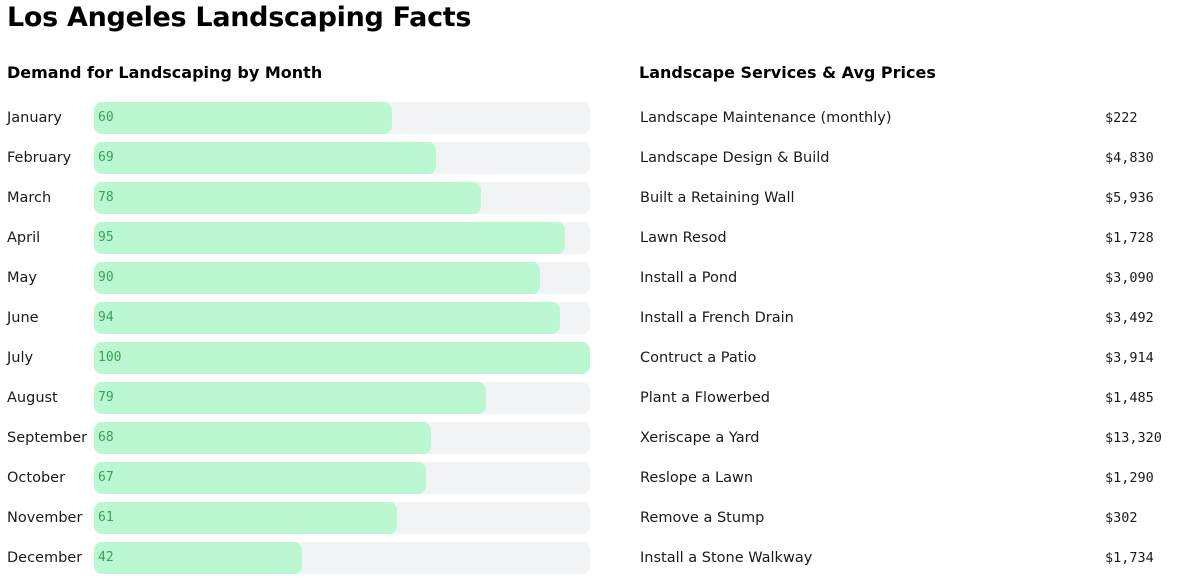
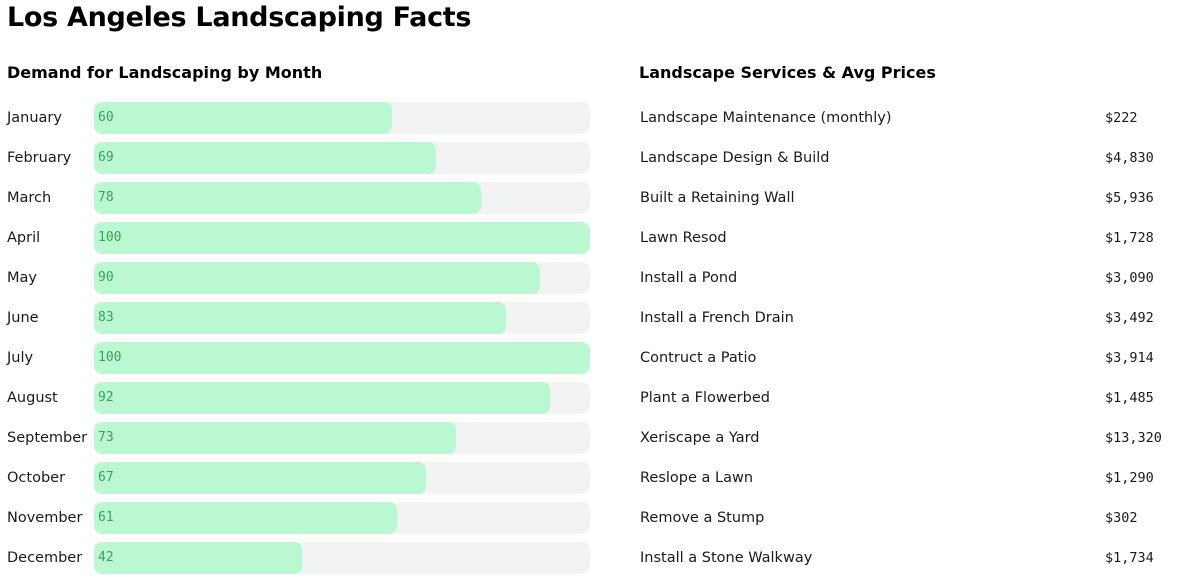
April: 95 -> 100
June: 94 -> 83
August: 79 -> 92
September: 68 -> 73
